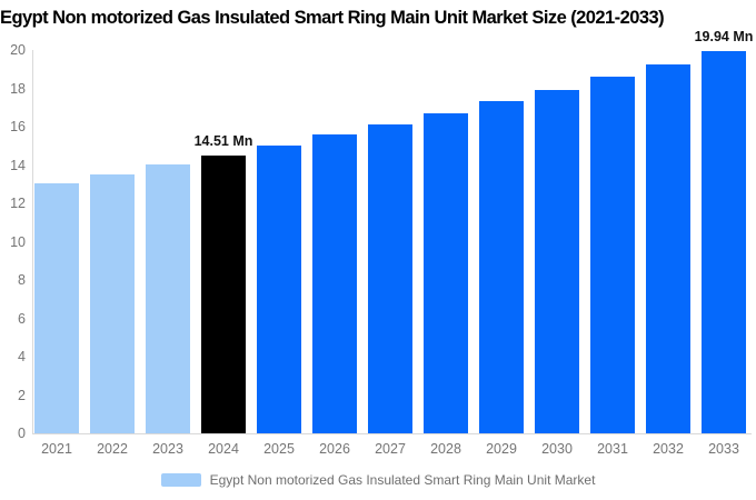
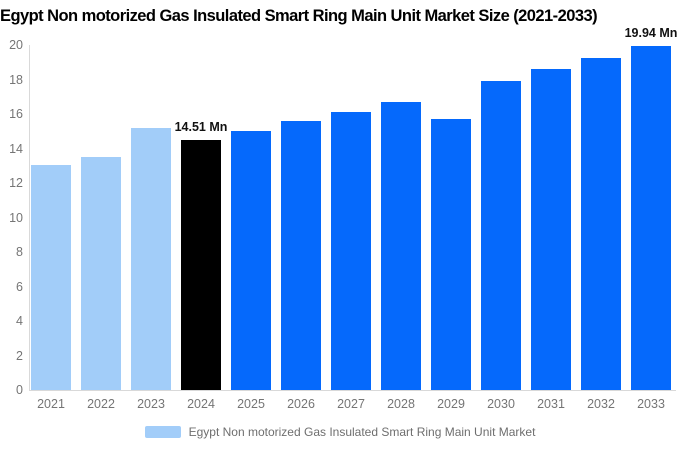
2023: 14.0 -> 15.2
2029: 17.3 -> 15.7
